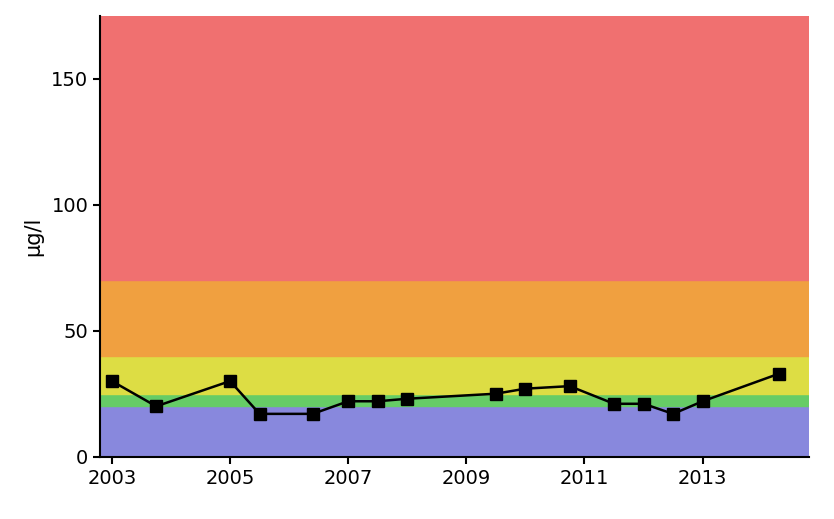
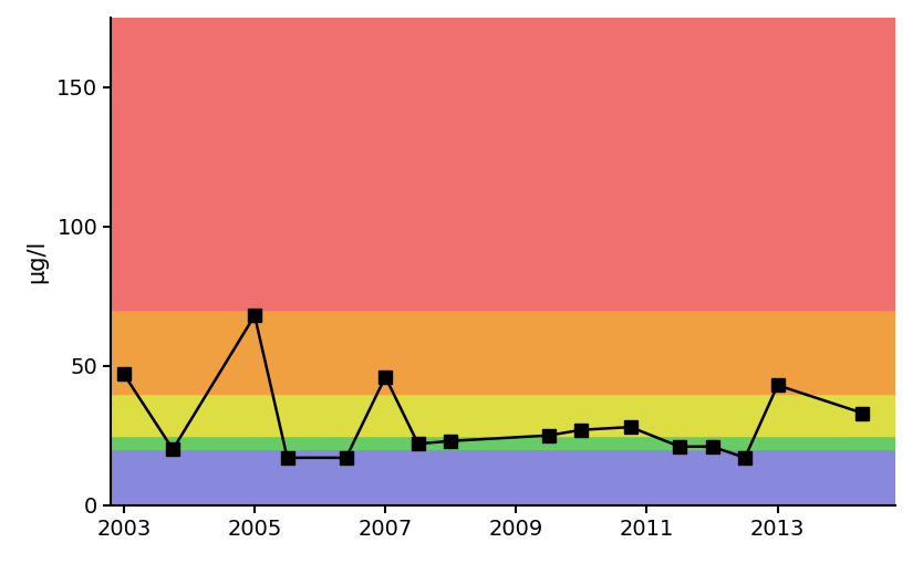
2003: 30 -> 47
2005: 30 -> 68
2007: 22 -> 46
2013: 22 -> 43
